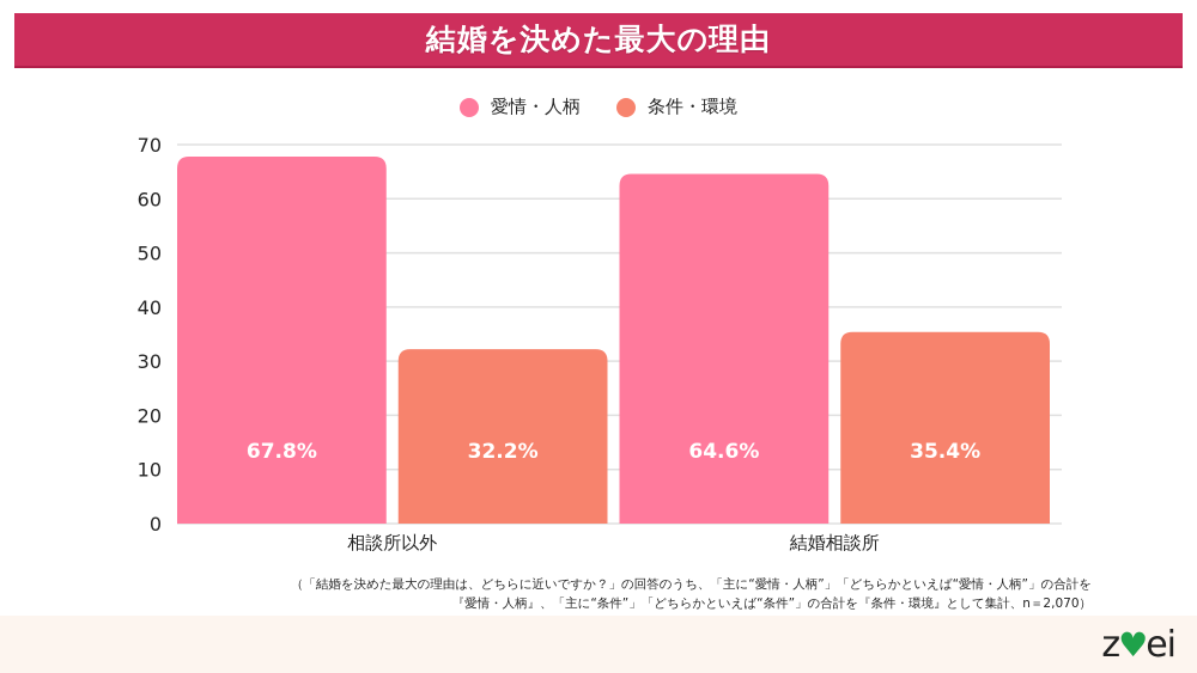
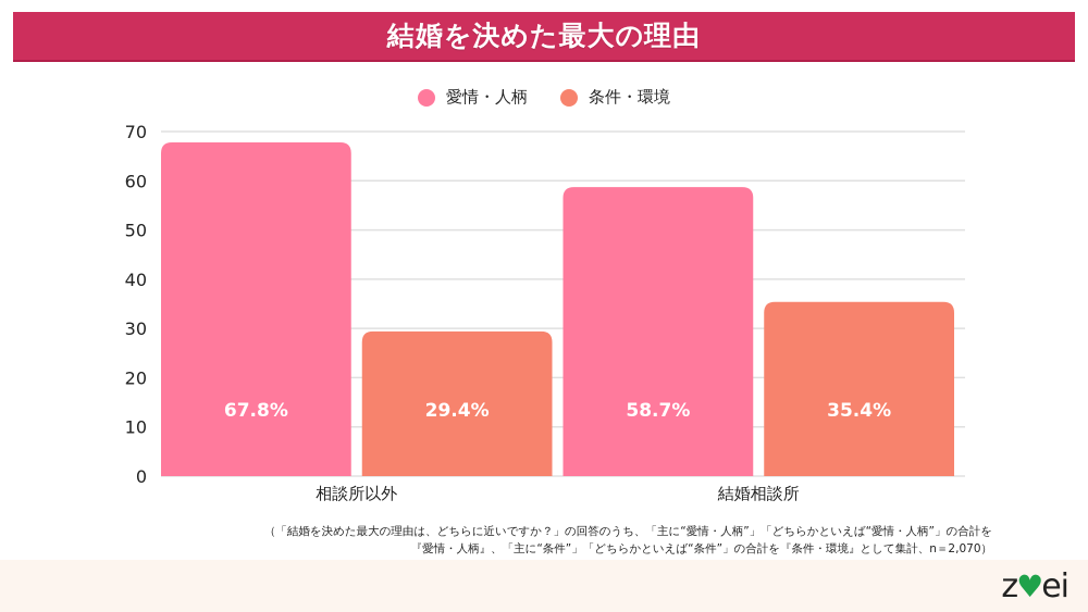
条件・環境/相談所以外: 32.2% -> 29.4%
愛情・人柄/結婚相談所: 64.6% -> 58.7%
